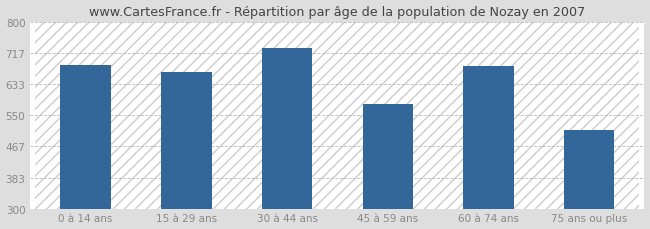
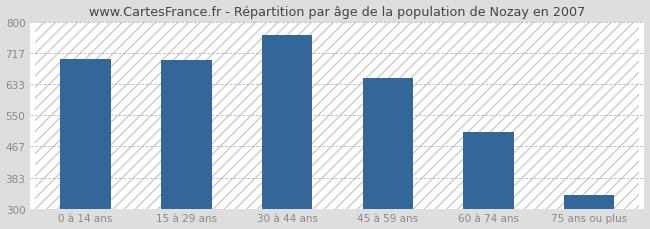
0 à 14 ans: 685 -> 700
15 à 29 ans: 665 -> 697
30 à 44 ans: 730 -> 765
45 à 59 ans: 580 -> 648
60 à 74 ans: 680 -> 505
75 ans ou plus: 510 -> 335
